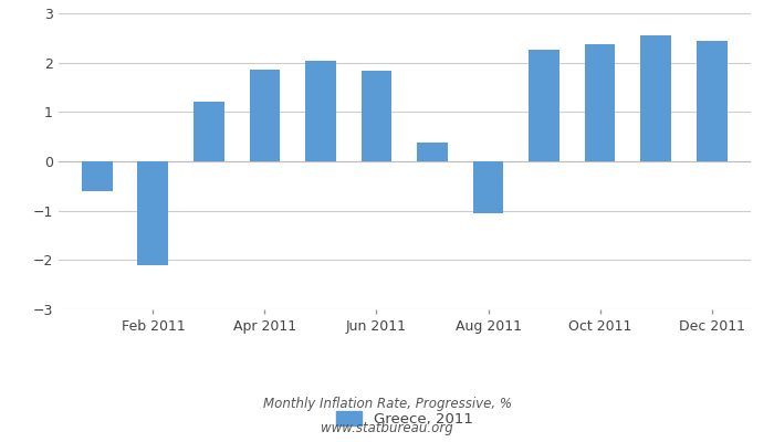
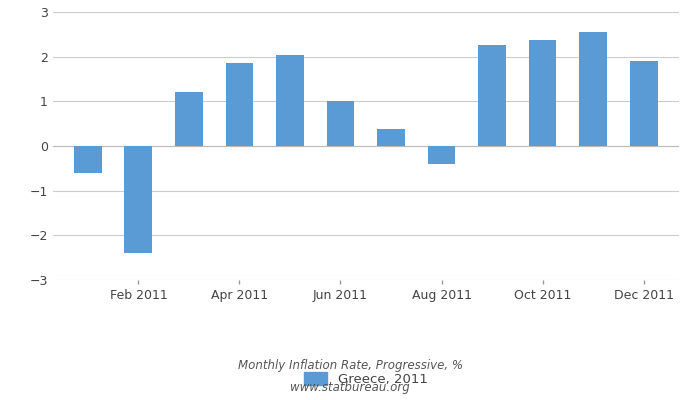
Feb 2011: -2.10 -> -2.40
Jun 2011: 1.83 -> 1.00
Aug 2011: -1.05 -> -0.40
Dec 2011: 2.43 -> 1.90
